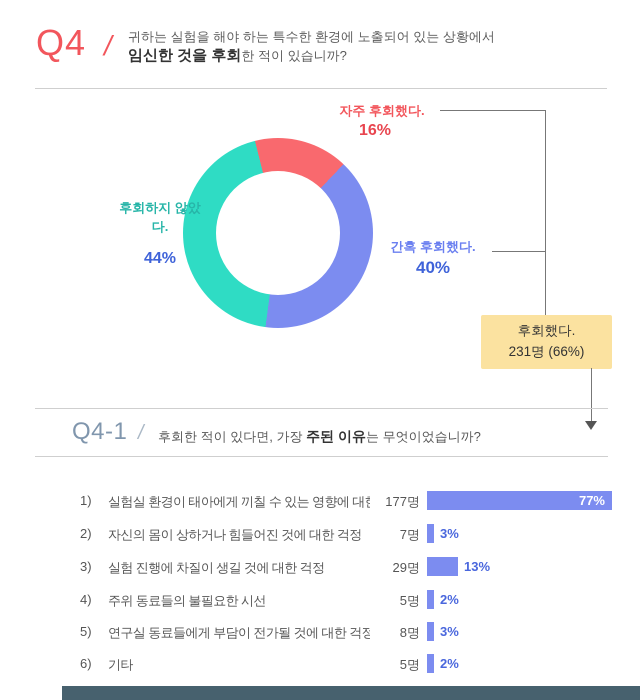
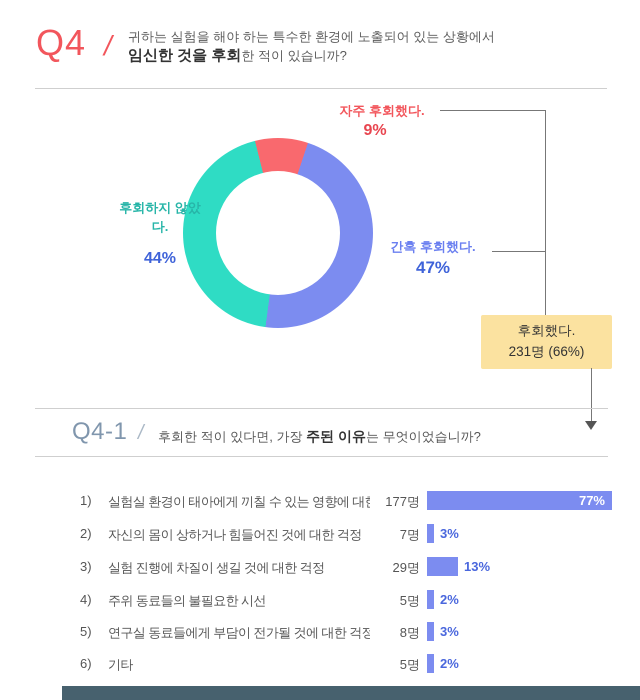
임신한 것을 후회한 적이 있습니까?/자주 후회했다.: 16% -> 9%
임신한 것을 후회한 적이 있습니까?/간혹 후회했다.: 40% -> 47%
